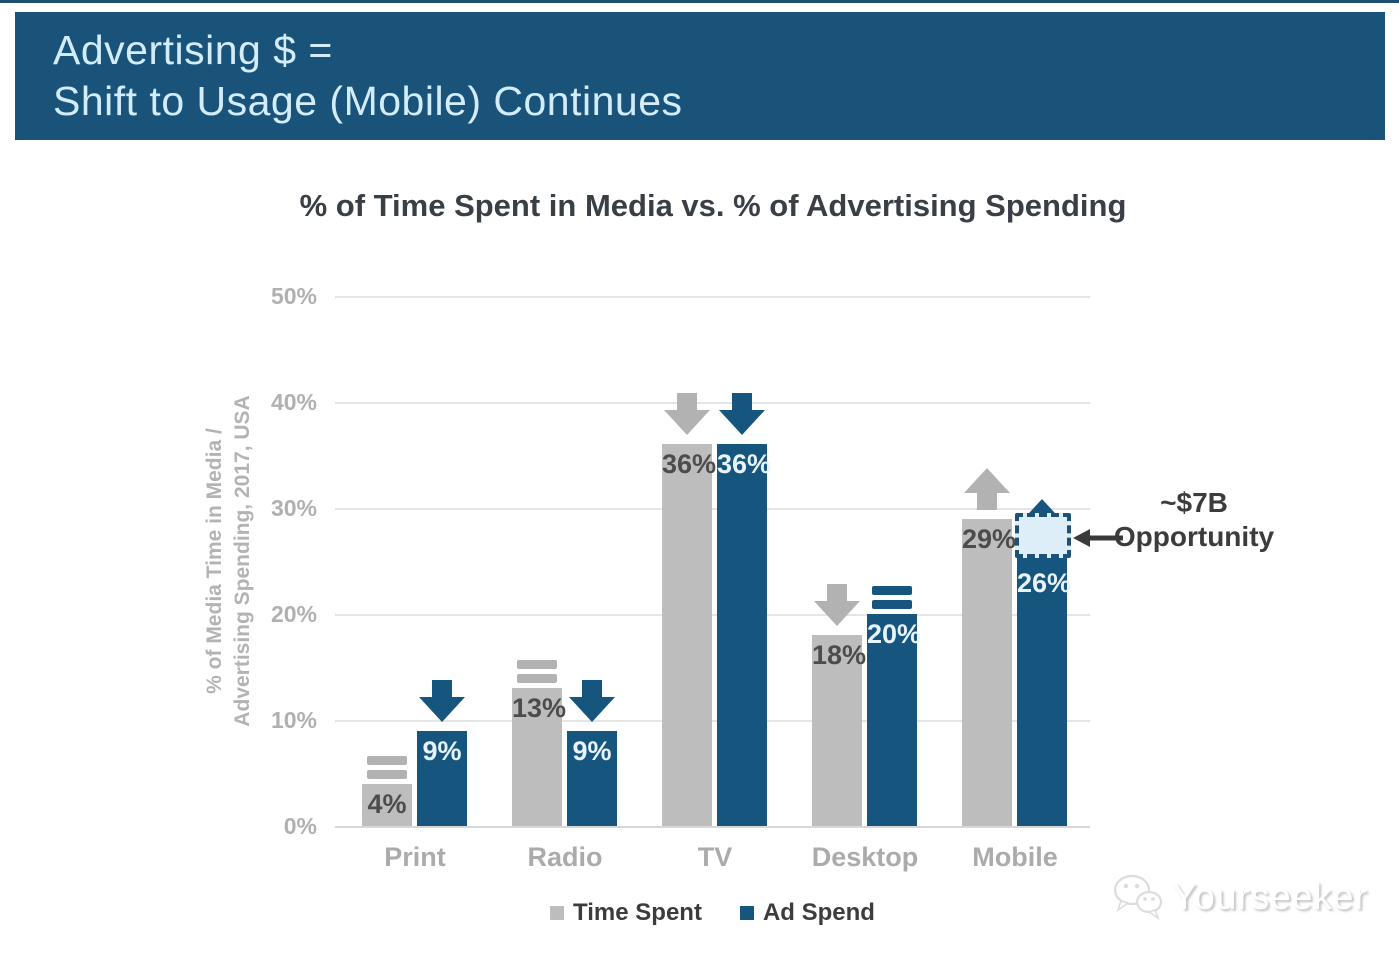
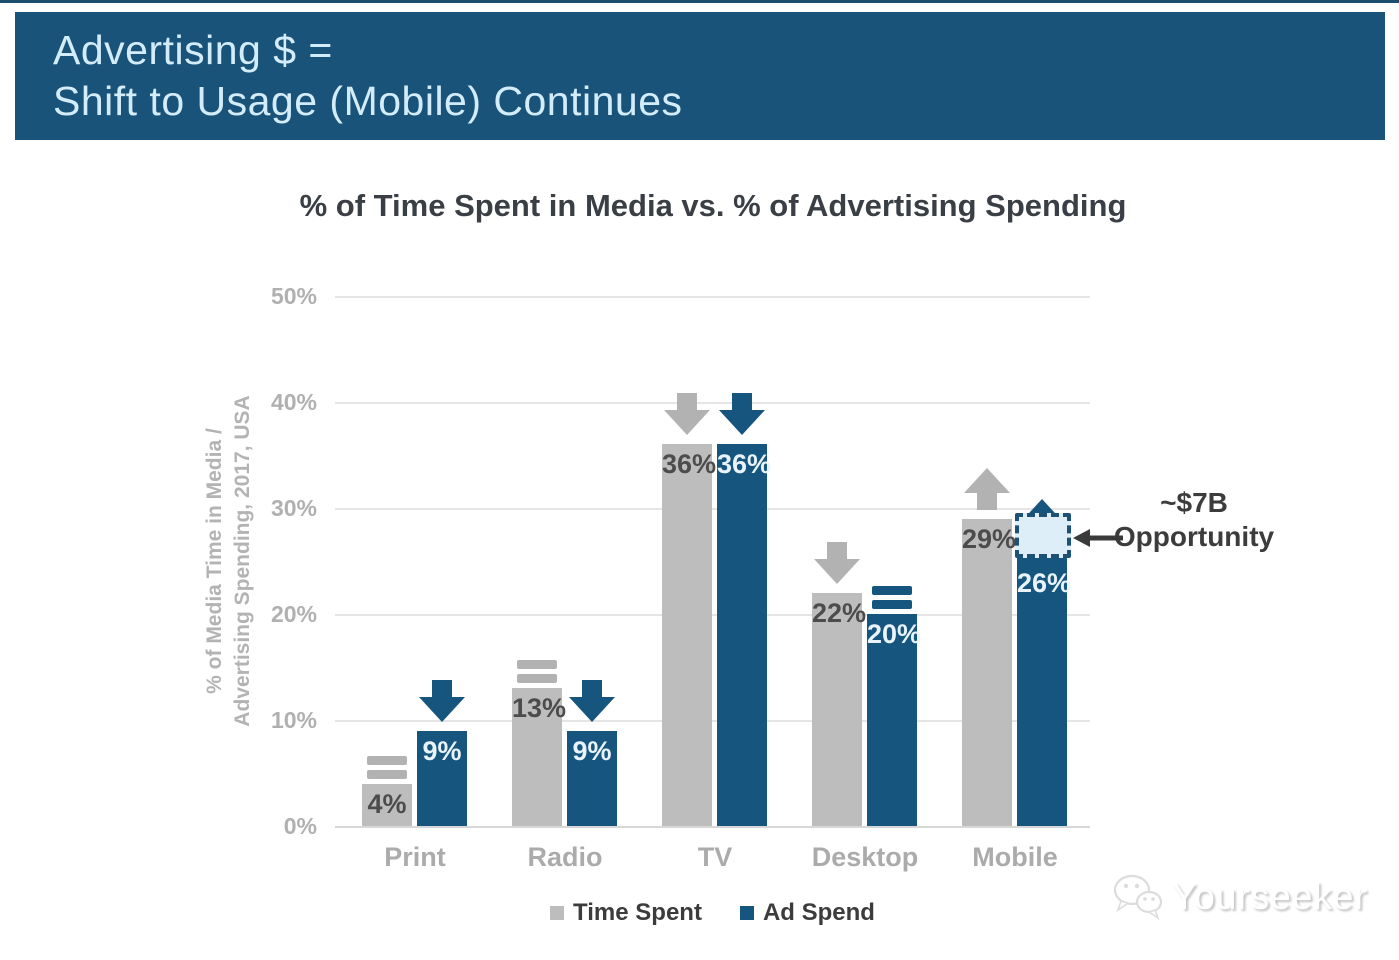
Time Spent/Desktop: 18% -> 22%
